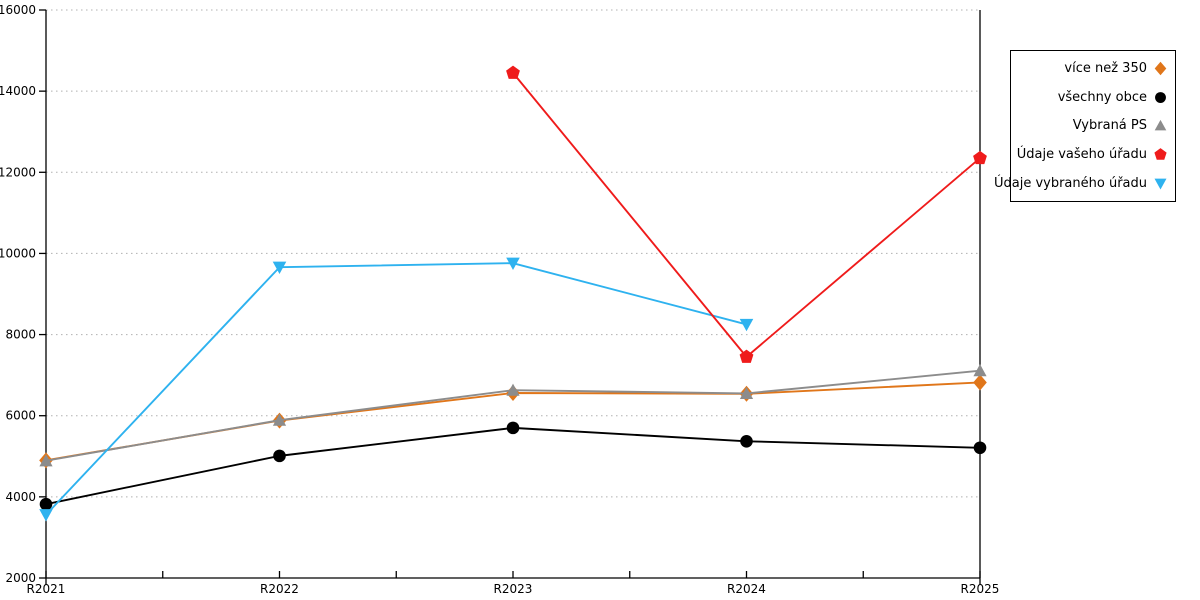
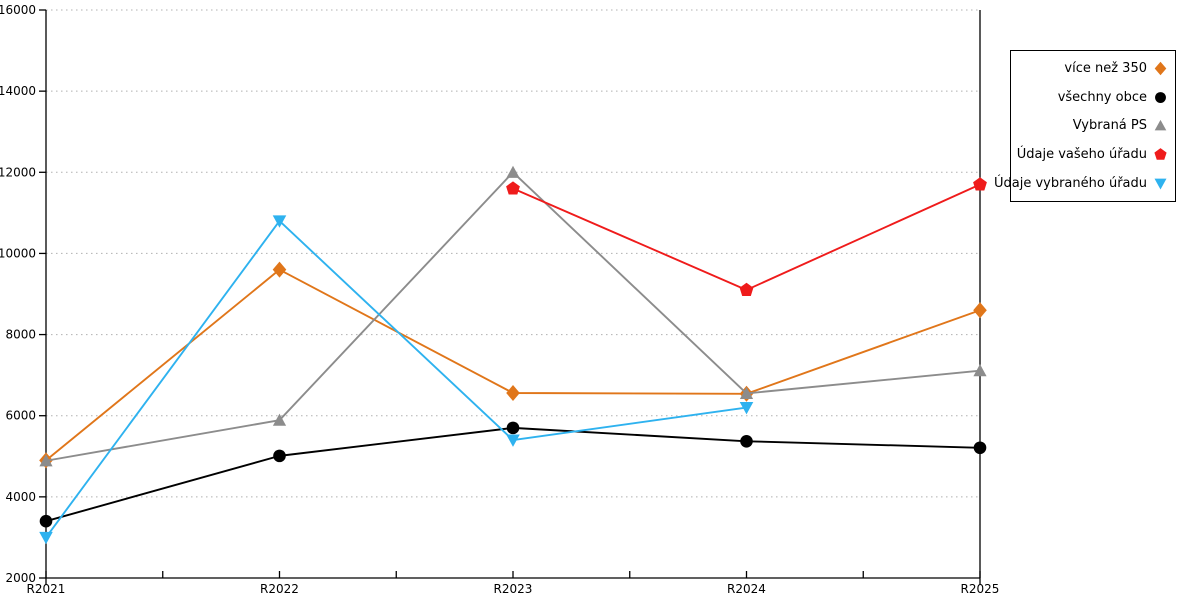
všechny obce/R2021: 3800 -> 3400
Údaje vybraného úřadu/R2021: 3600 -> 3000
více než 350/R2022: 5900 -> 9600
Údaje vybraného úřadu/R2022: 9700 -> 10800
Vybraná PS/R2023: 6600 -> 12000
Údaje vašeho úřadu/R2023: 14400 -> 11600
Údaje vybraného úřadu/R2023: 9800 -> 5400
Údaje vašeho úřadu/R2024: 7400 -> 9100
Údaje vybraného úřadu/R2024: 8200 -> 6200
více než 350/R2025: 6800 -> 8600
Údaje vašeho úřadu/R2025: 12400 -> 11700
